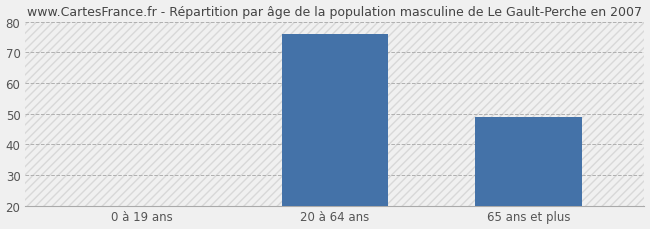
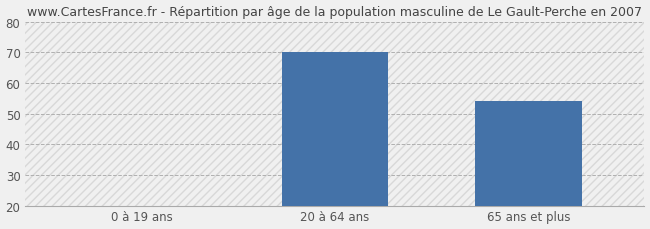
20 à 64 ans: 76 -> 70
65 ans et plus: 49 -> 54
